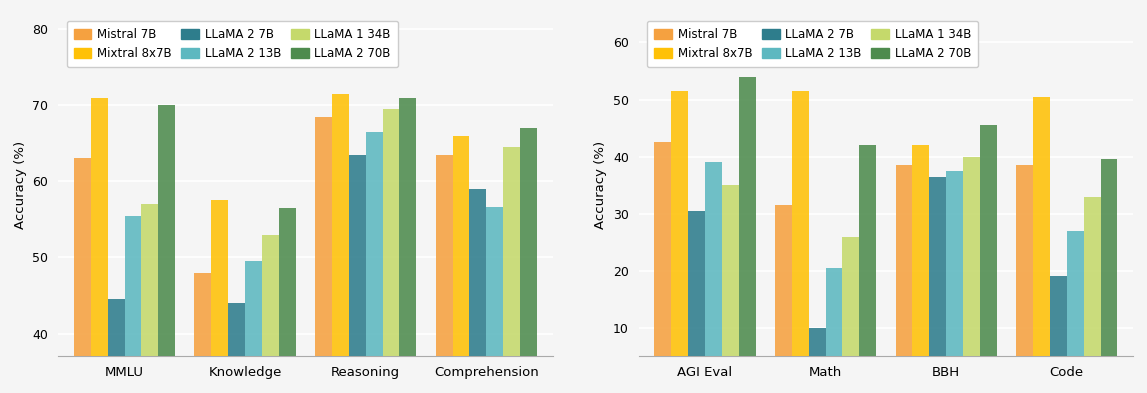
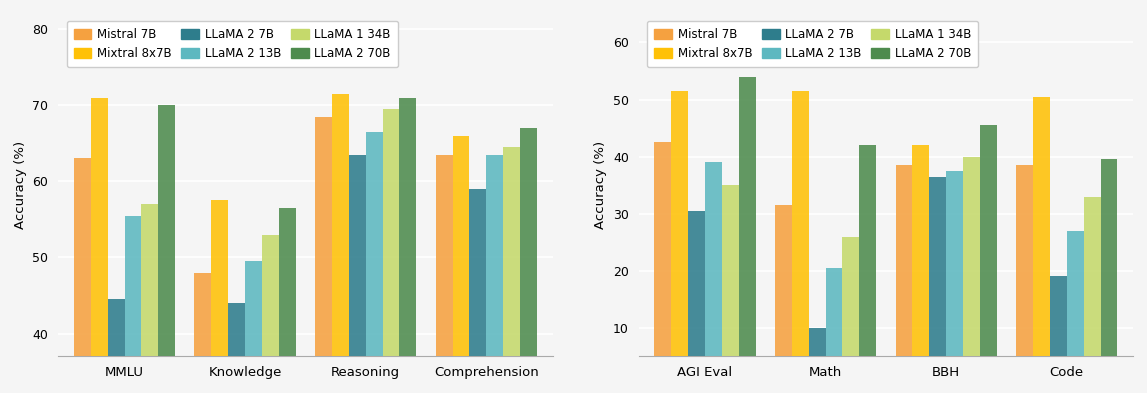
LLaMA 2 13B/Comprehension: 56.6 -> 63.5
